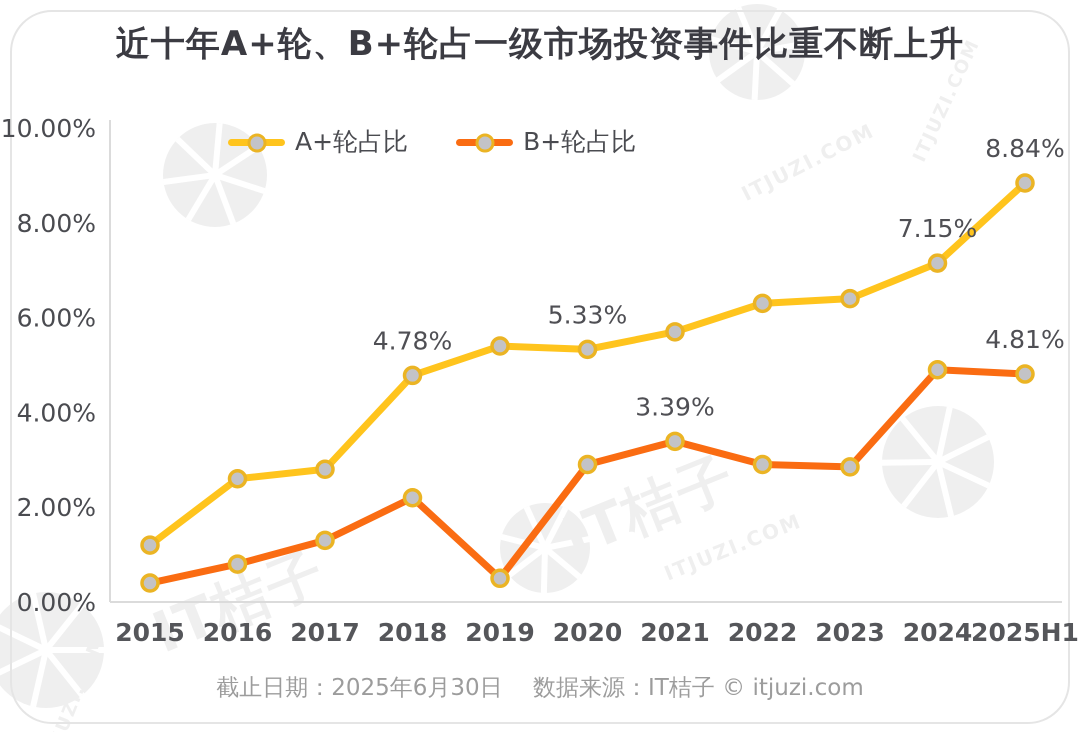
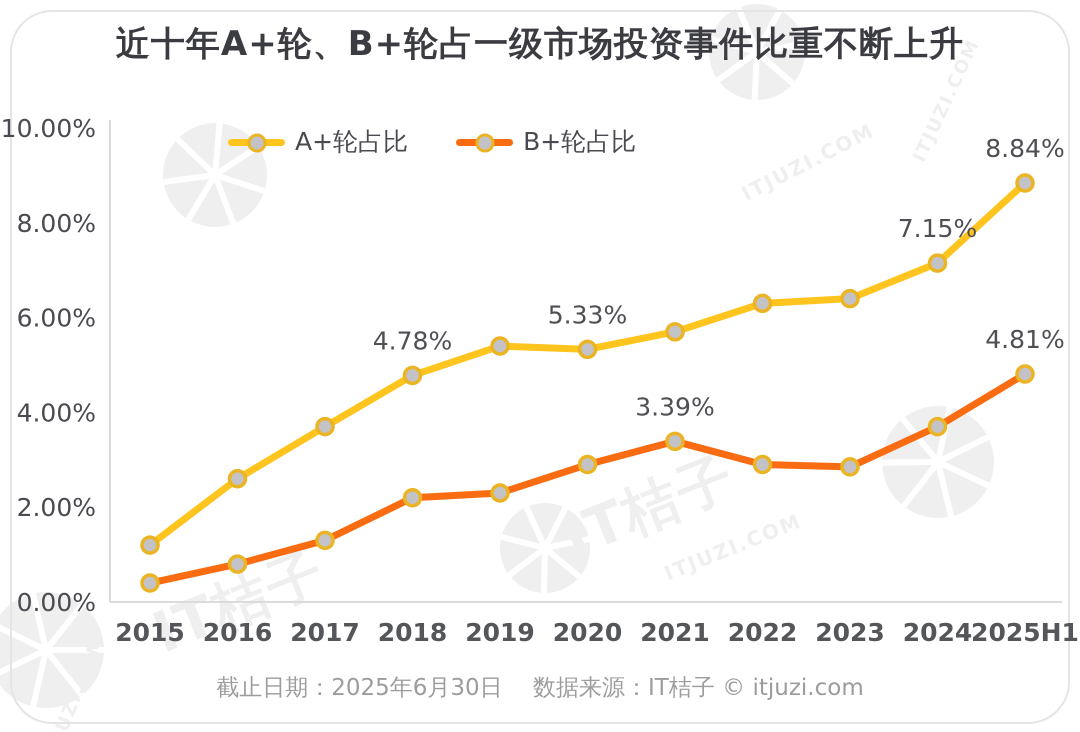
A+轮占比/2017: 2.8% -> 3.7%
B+轮占比/2019: 0.5% -> 2.3%
B+轮占比/2024: 4.9% -> 3.7%
